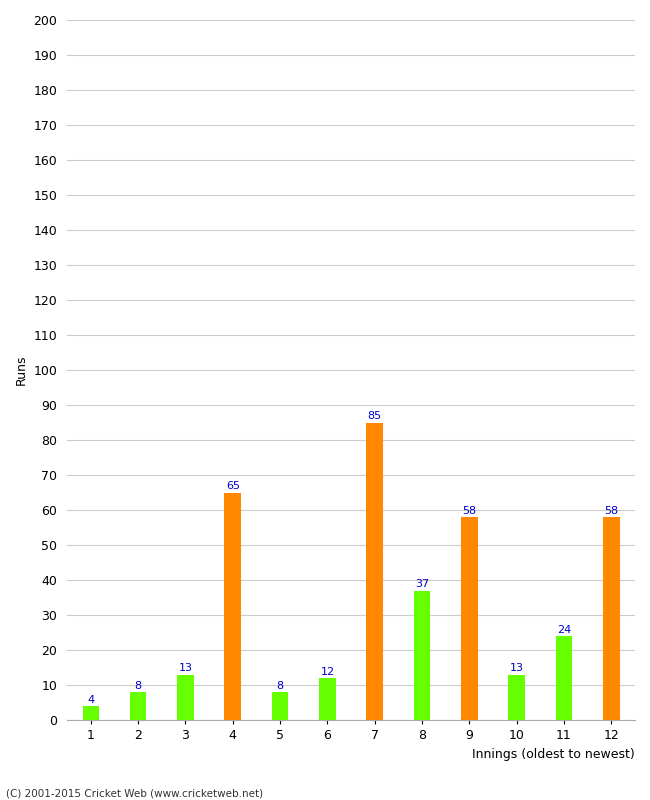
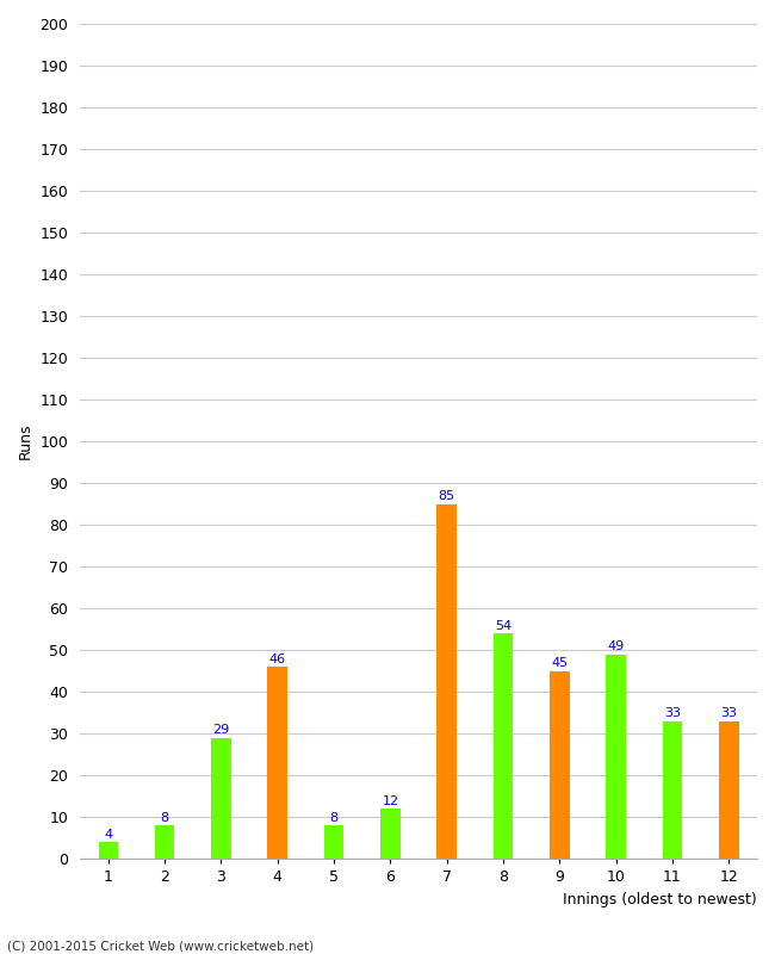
3: 13 -> 29
4: 65 -> 46
8: 37 -> 54
9: 58 -> 45
10: 13 -> 49
11: 24 -> 33
12: 58 -> 33
